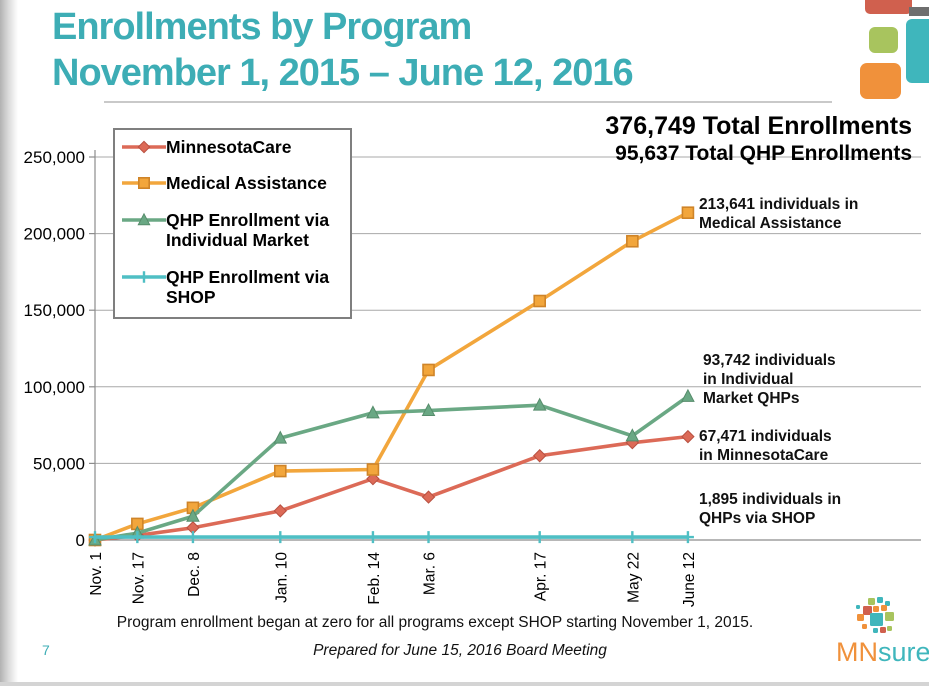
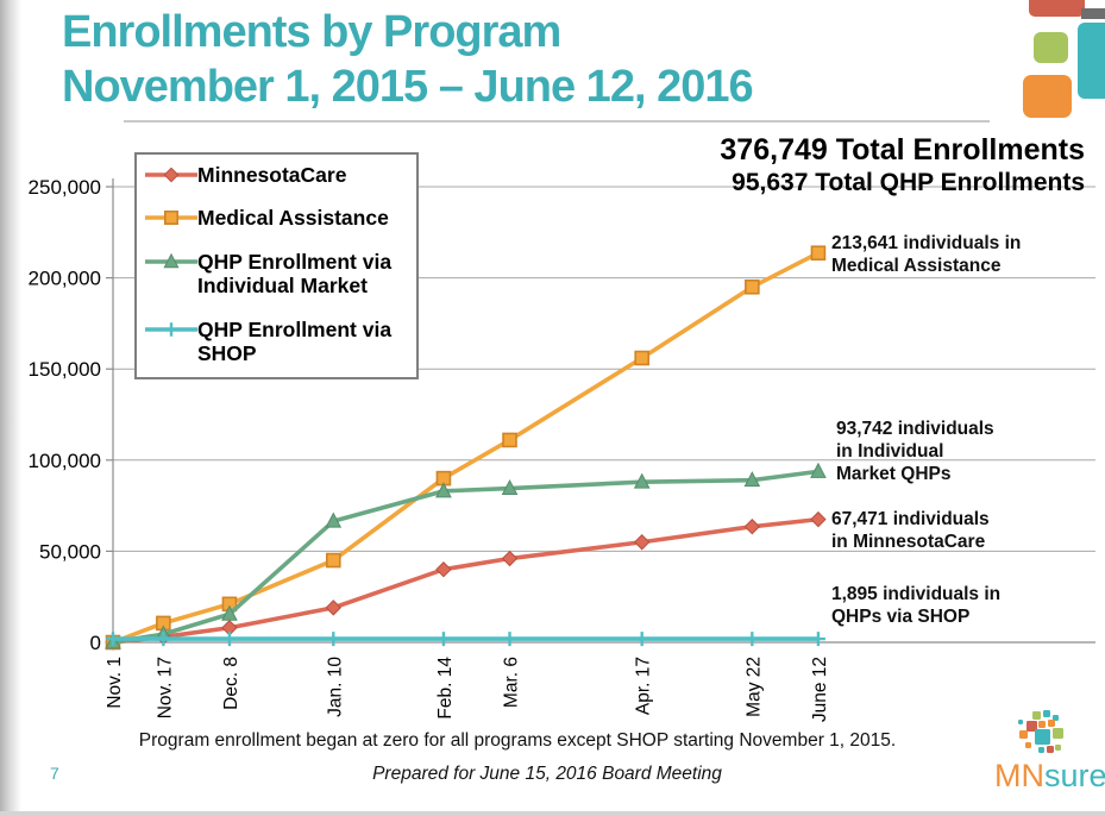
Medical Assistance/Feb. 14: 46000 -> 90000
MinnesotaCare/Mar. 6: 28000 -> 46000
QHP Enrollment via Individual Market/May 22: 68000 -> 89000
